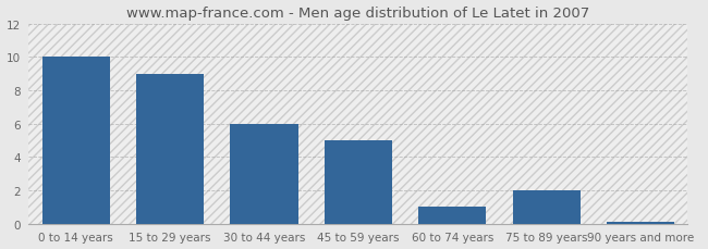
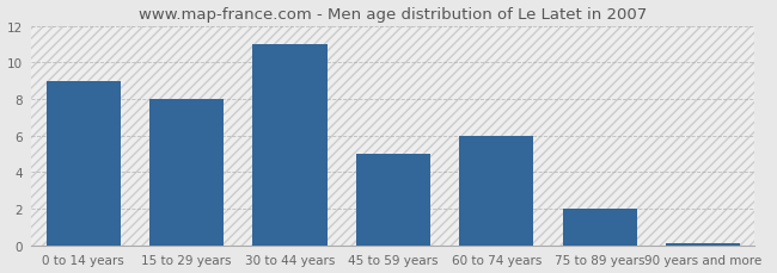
0 to 14 years: 10.0 -> 9.0
15 to 29 years: 9.0 -> 8.0
30 to 44 years: 6.0 -> 11.0
60 to 74 years: 1.0 -> 6.0
